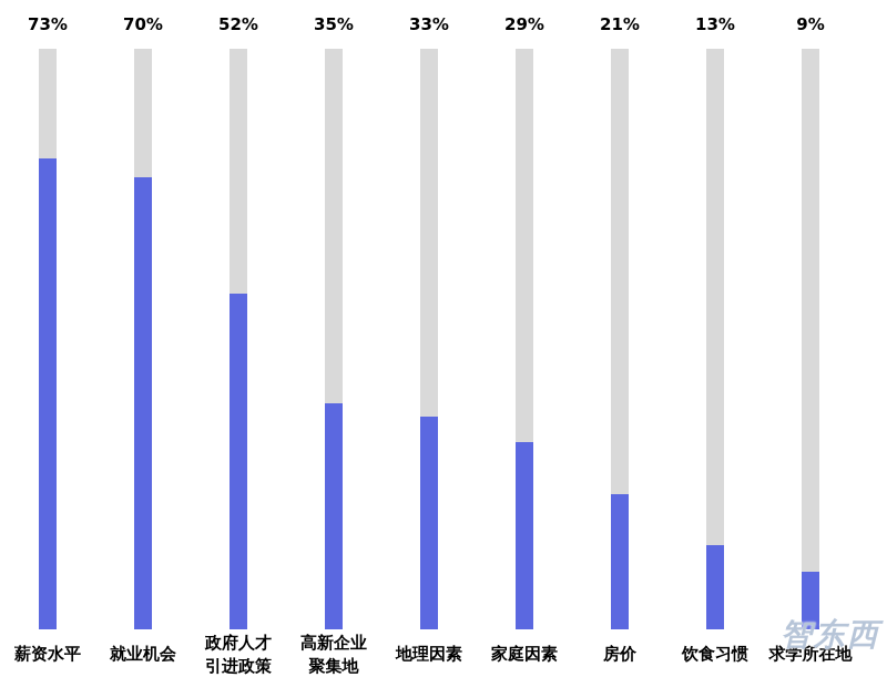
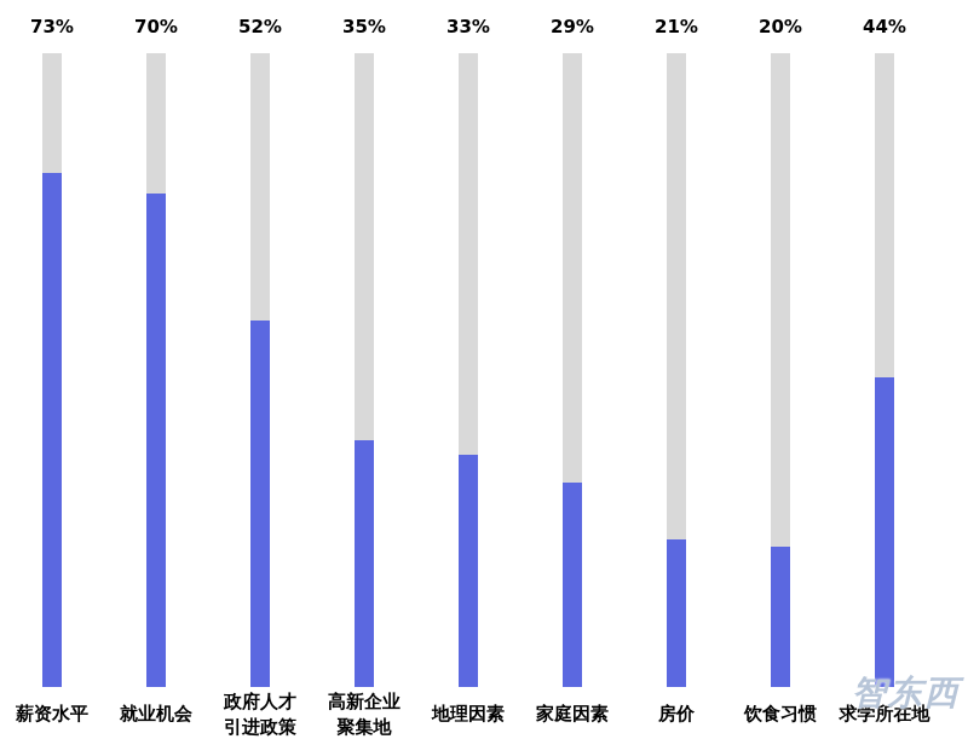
饮食习惯: 13% -> 20%
求学所在地: 9% -> 44%
